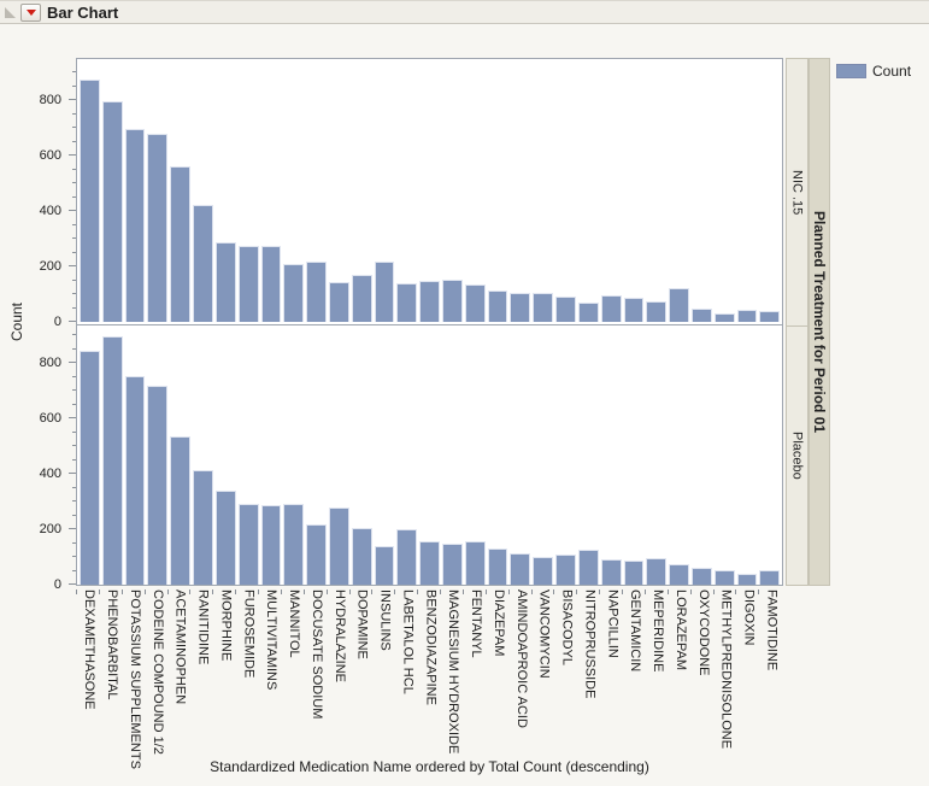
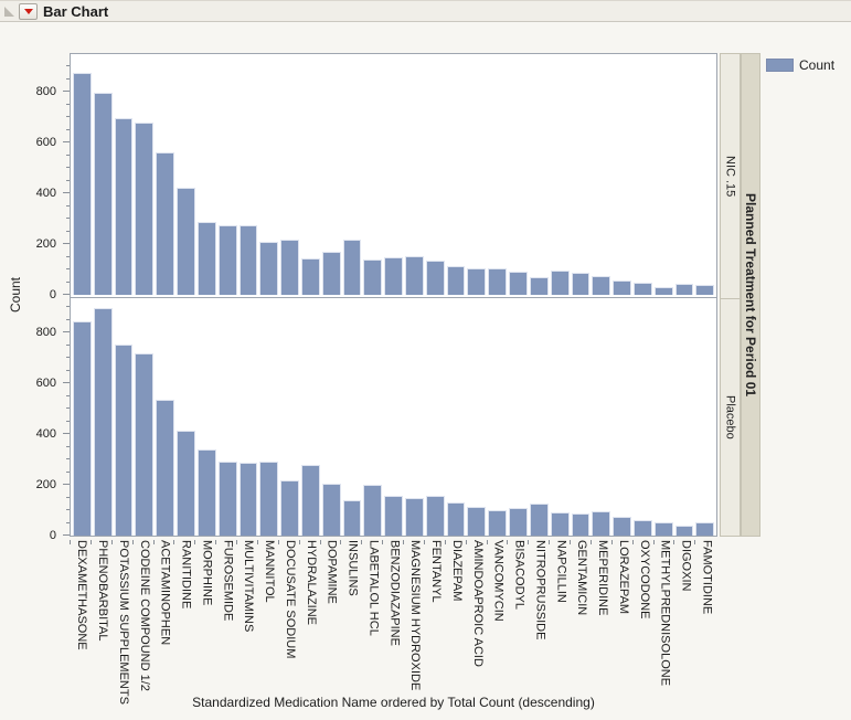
NIC .15/LORAZEPAM: 120 -> 60
